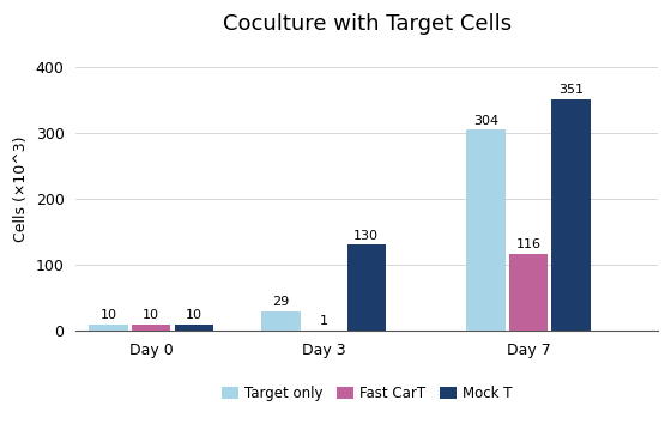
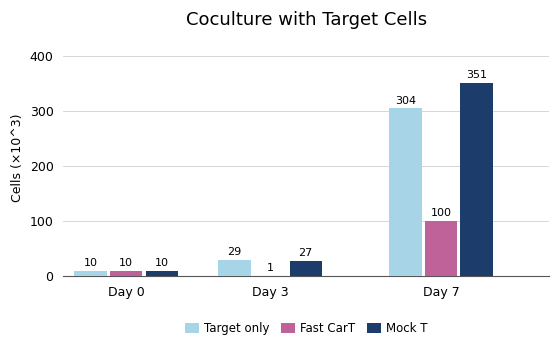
Mock T/Day 3: 130 -> 27
Fast CarT/Day 7: 116 -> 100
